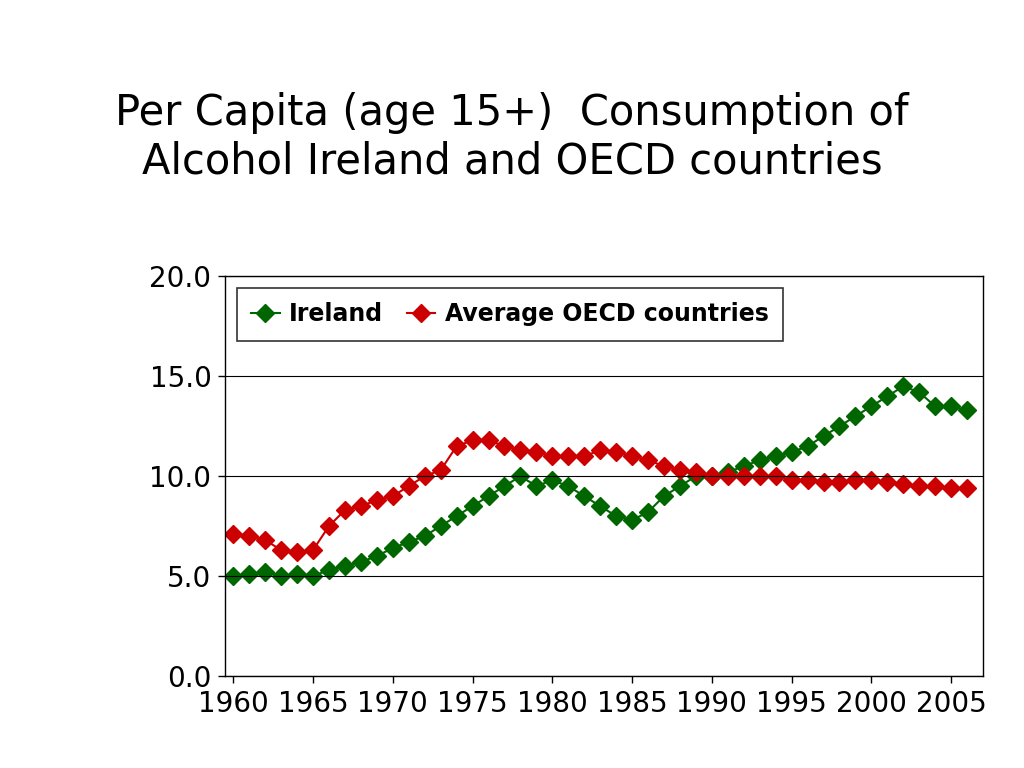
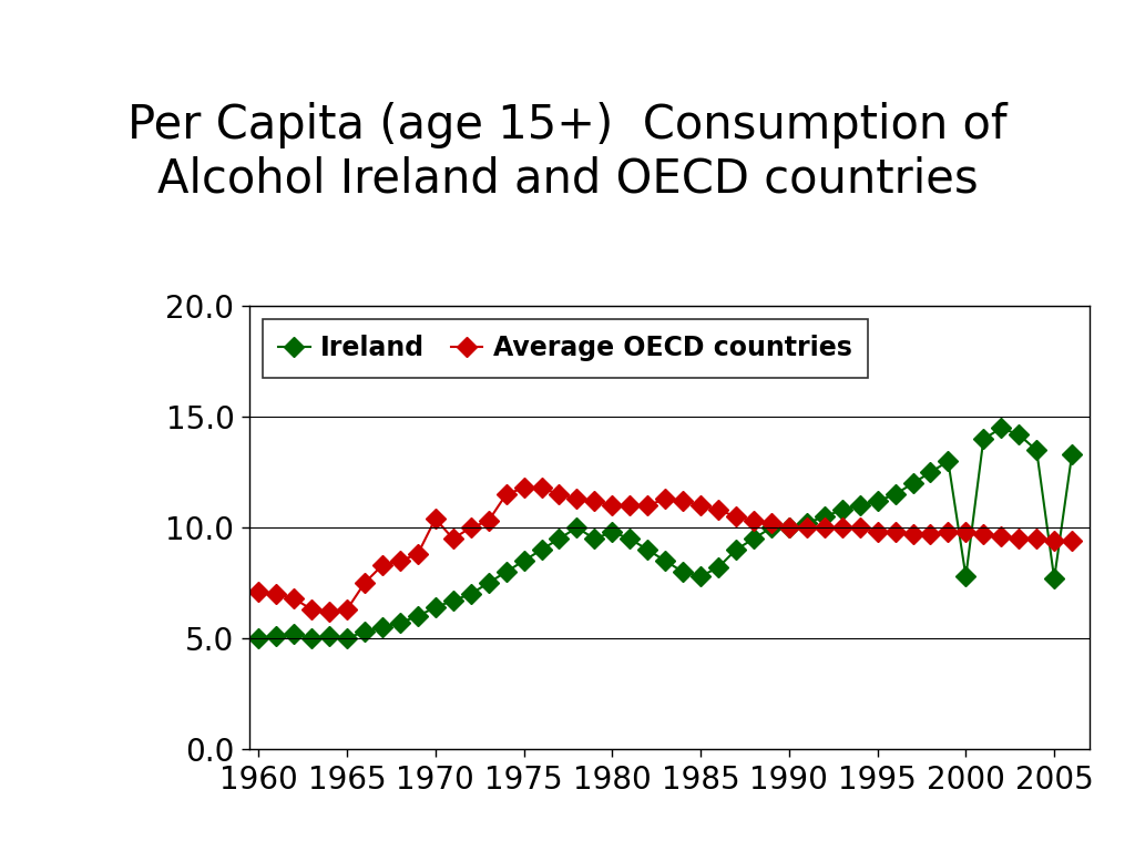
Average OECD countries/1970: 9.0 -> 10.4
Ireland/2000: 13.5 -> 7.8
Ireland/2005: 13.5 -> 7.7
